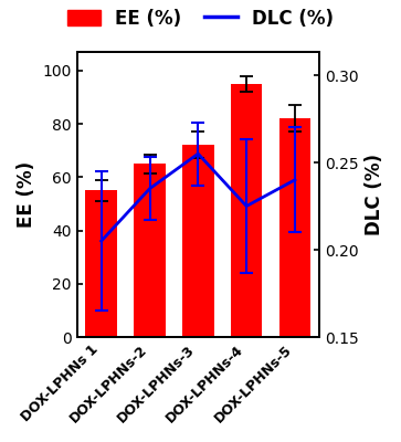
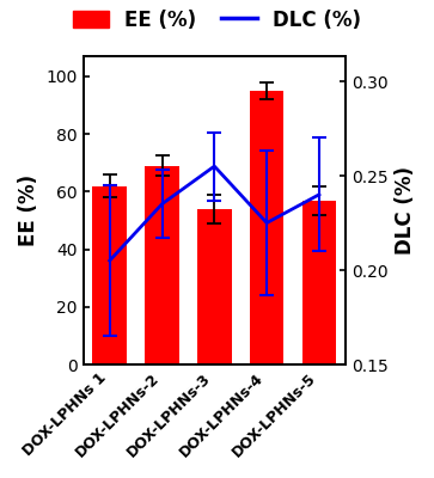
EE (%)/DOX-LPHNs 1: 55 -> 62
EE (%)/DOX-LPHNs-2: 65 -> 69
EE (%)/DOX-LPHNs-3: 72 -> 54
EE (%)/DOX-LPHNs-5: 82 -> 57
